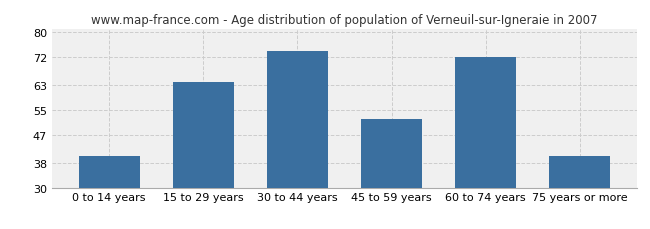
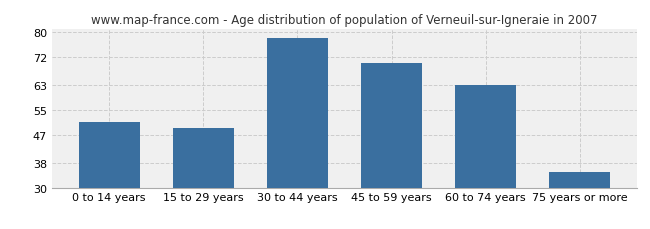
0 to 14 years: 40 -> 51
15 to 29 years: 64 -> 49
30 to 44 years: 74 -> 78
45 to 59 years: 52 -> 70
60 to 74 years: 72 -> 63
75 years or more: 40 -> 35
